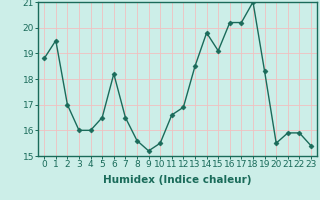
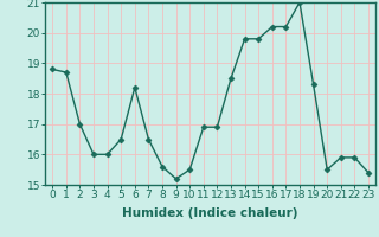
1: 19.5 -> 18.7
11: 16.6 -> 16.9
15: 19.1 -> 19.8
